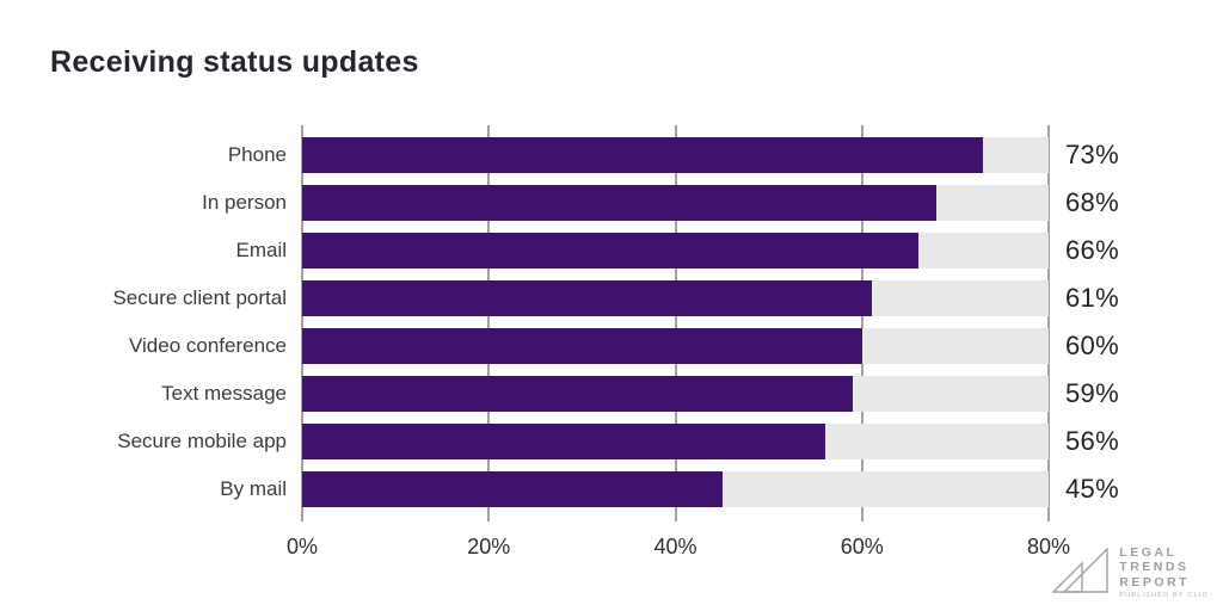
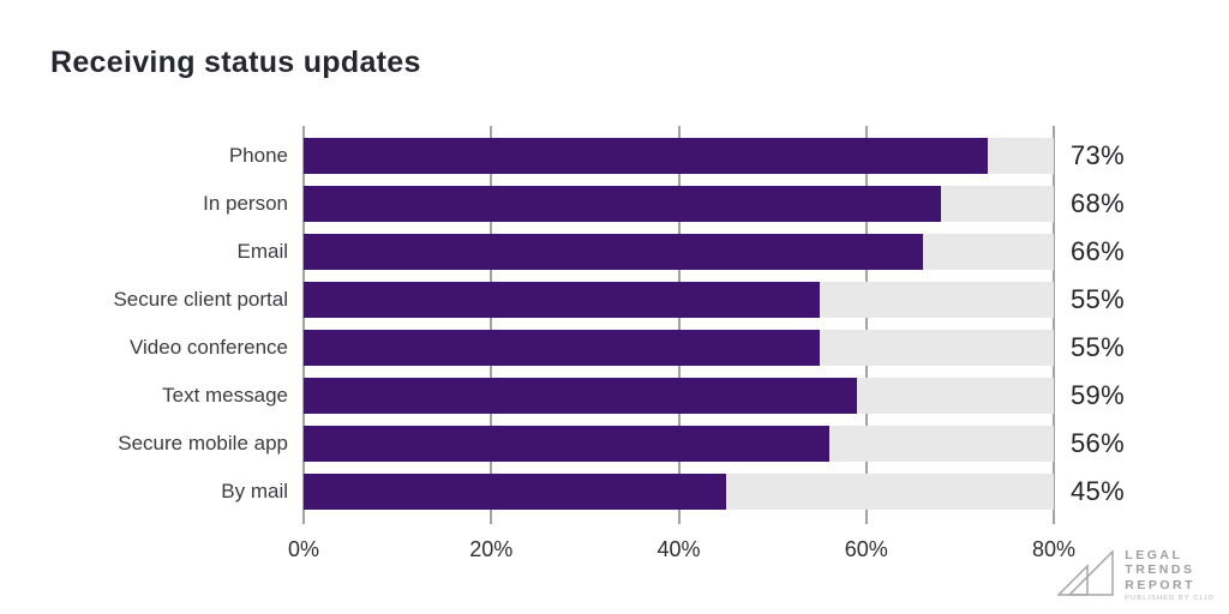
Secure client portal: 61% -> 55%
Video conference: 60% -> 55%
